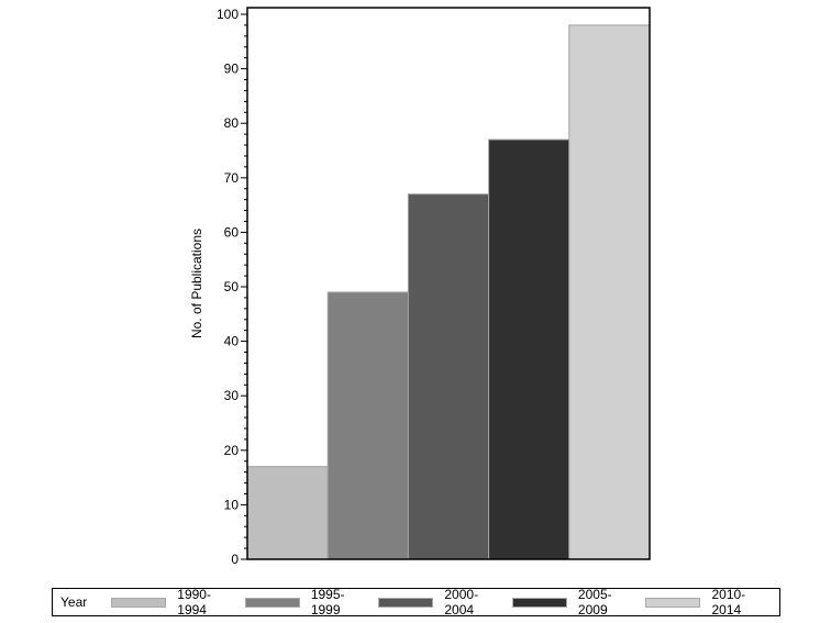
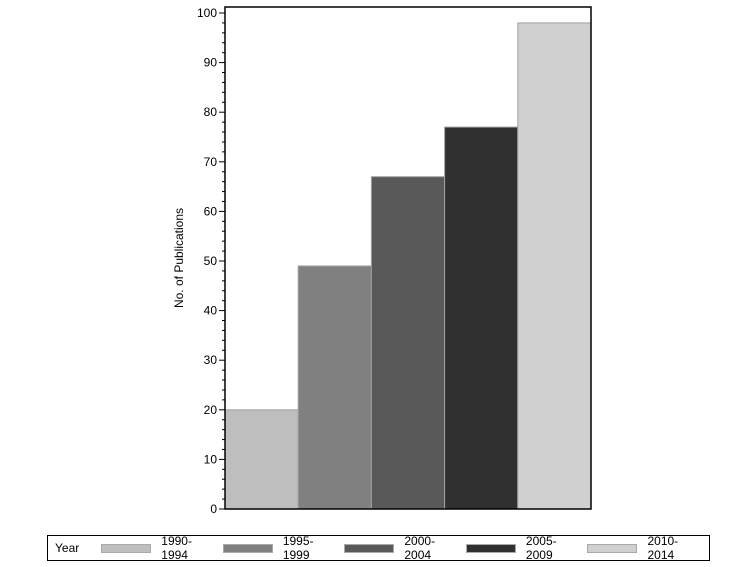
1990-1994: 17 -> 20
